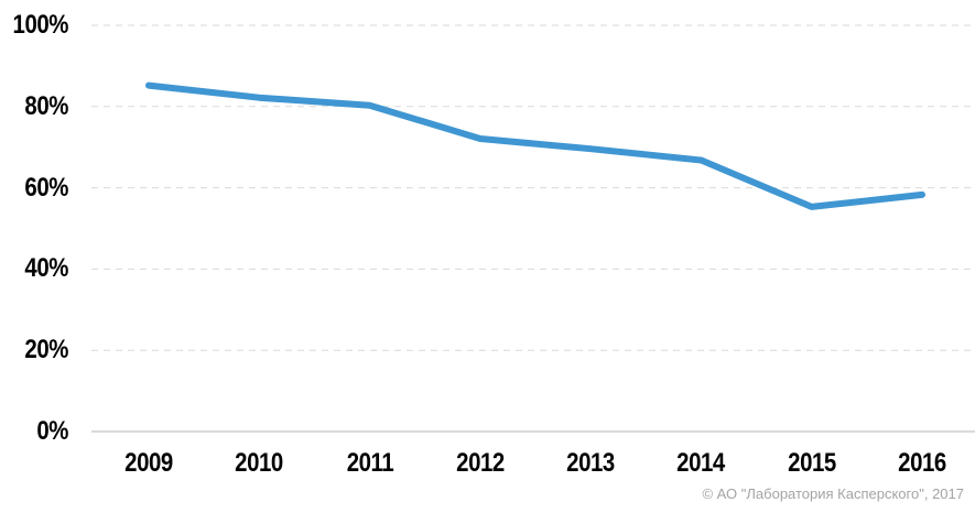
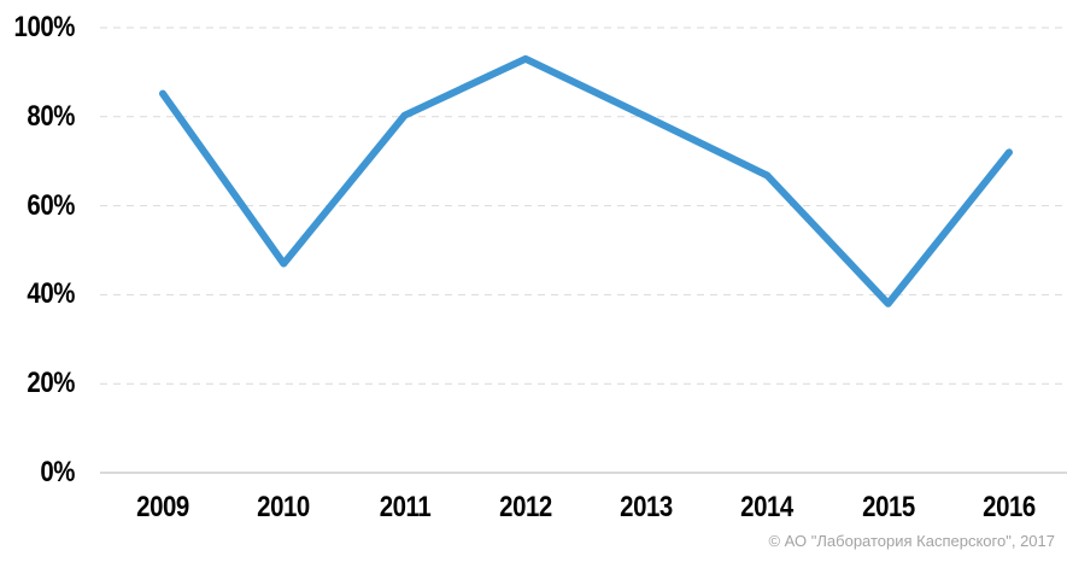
2010: 82% -> 47%
2012: 72% -> 93%
2013: 70% -> 80%
2015: 55% -> 38%
2016: 58% -> 72%
